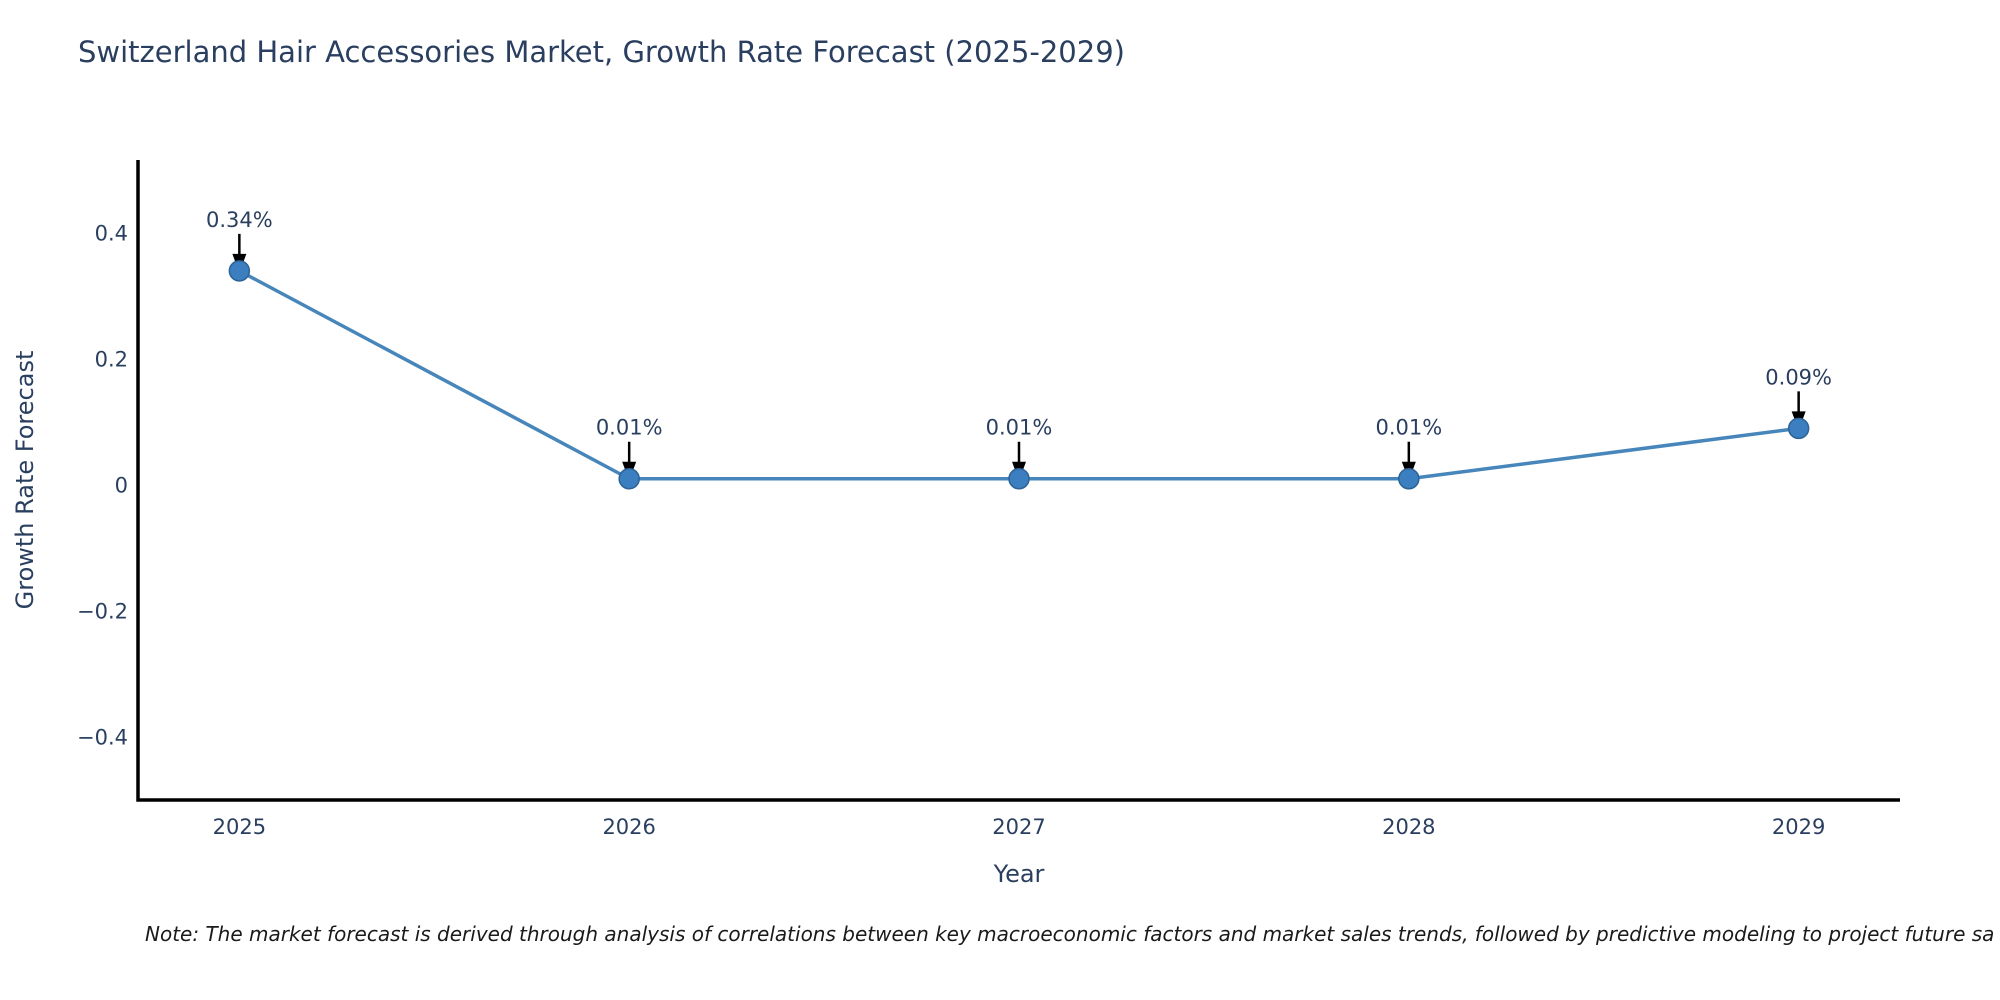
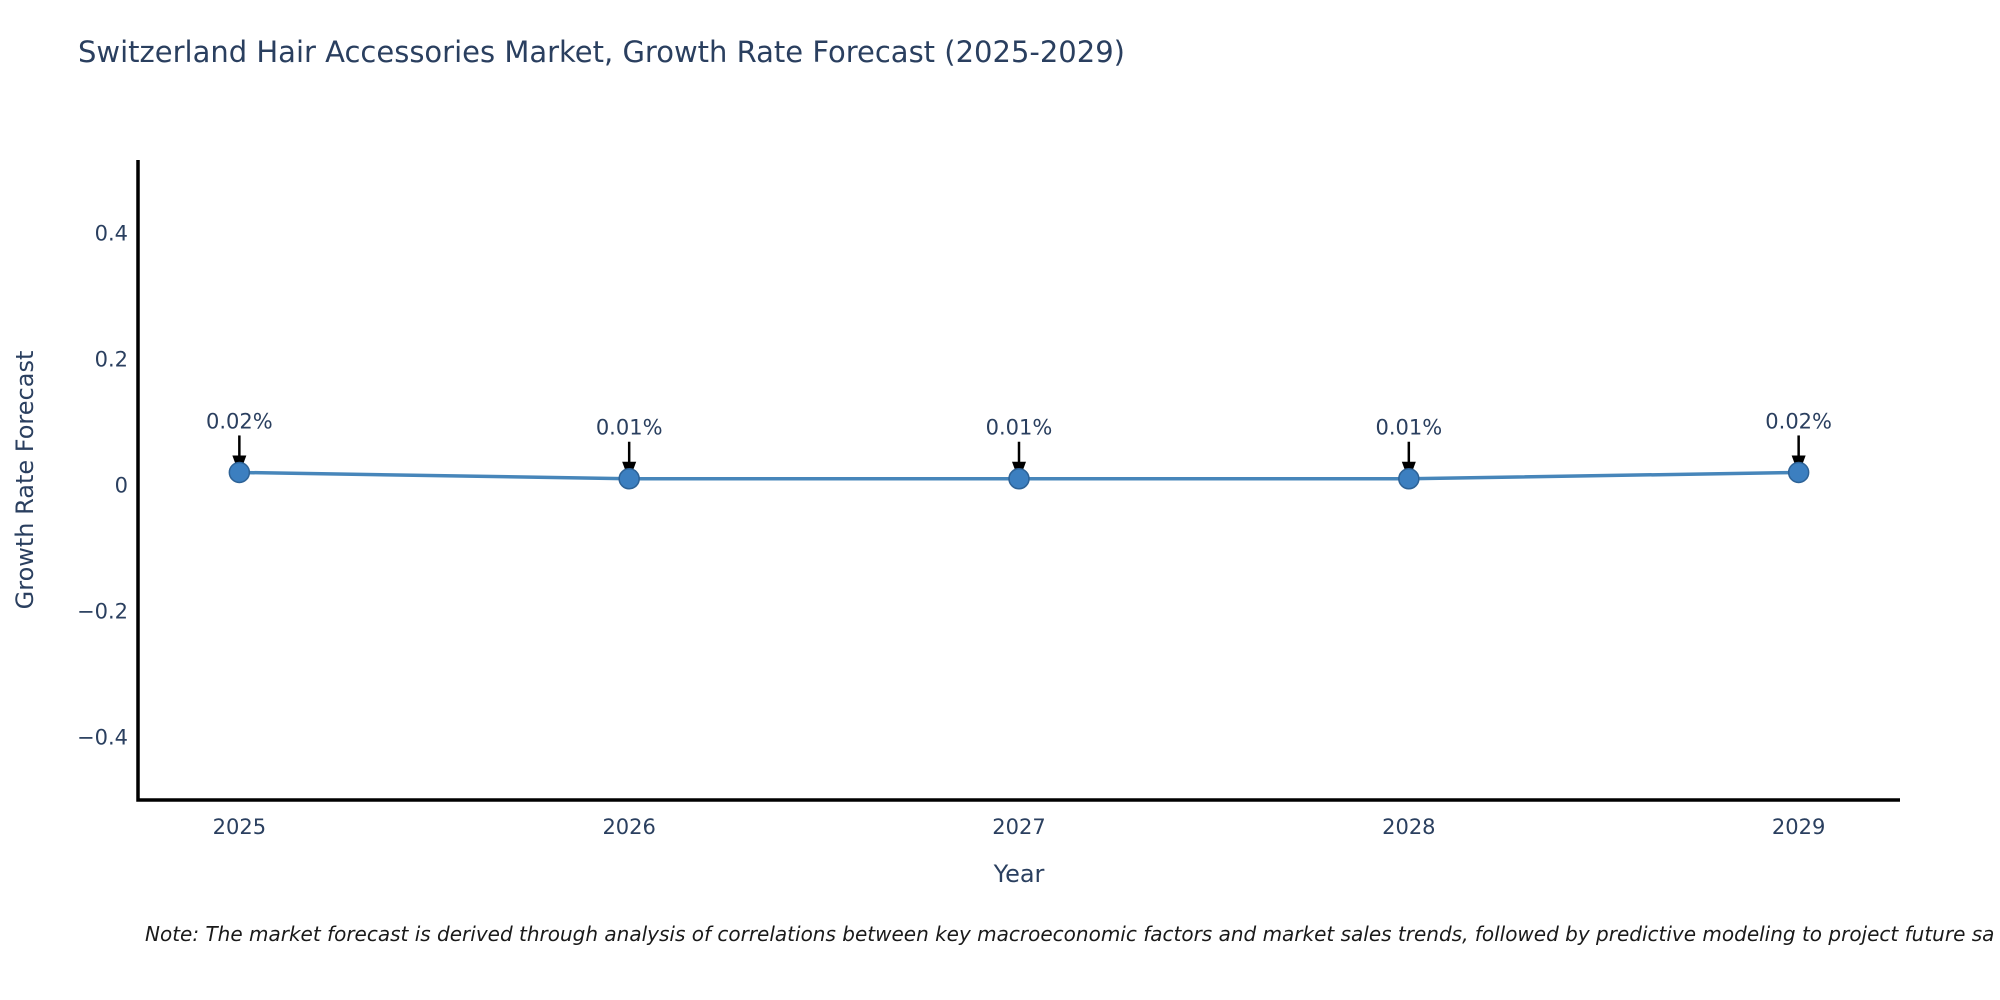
2025: 0.34% -> 0.02%
2029: 0.09% -> 0.02%
